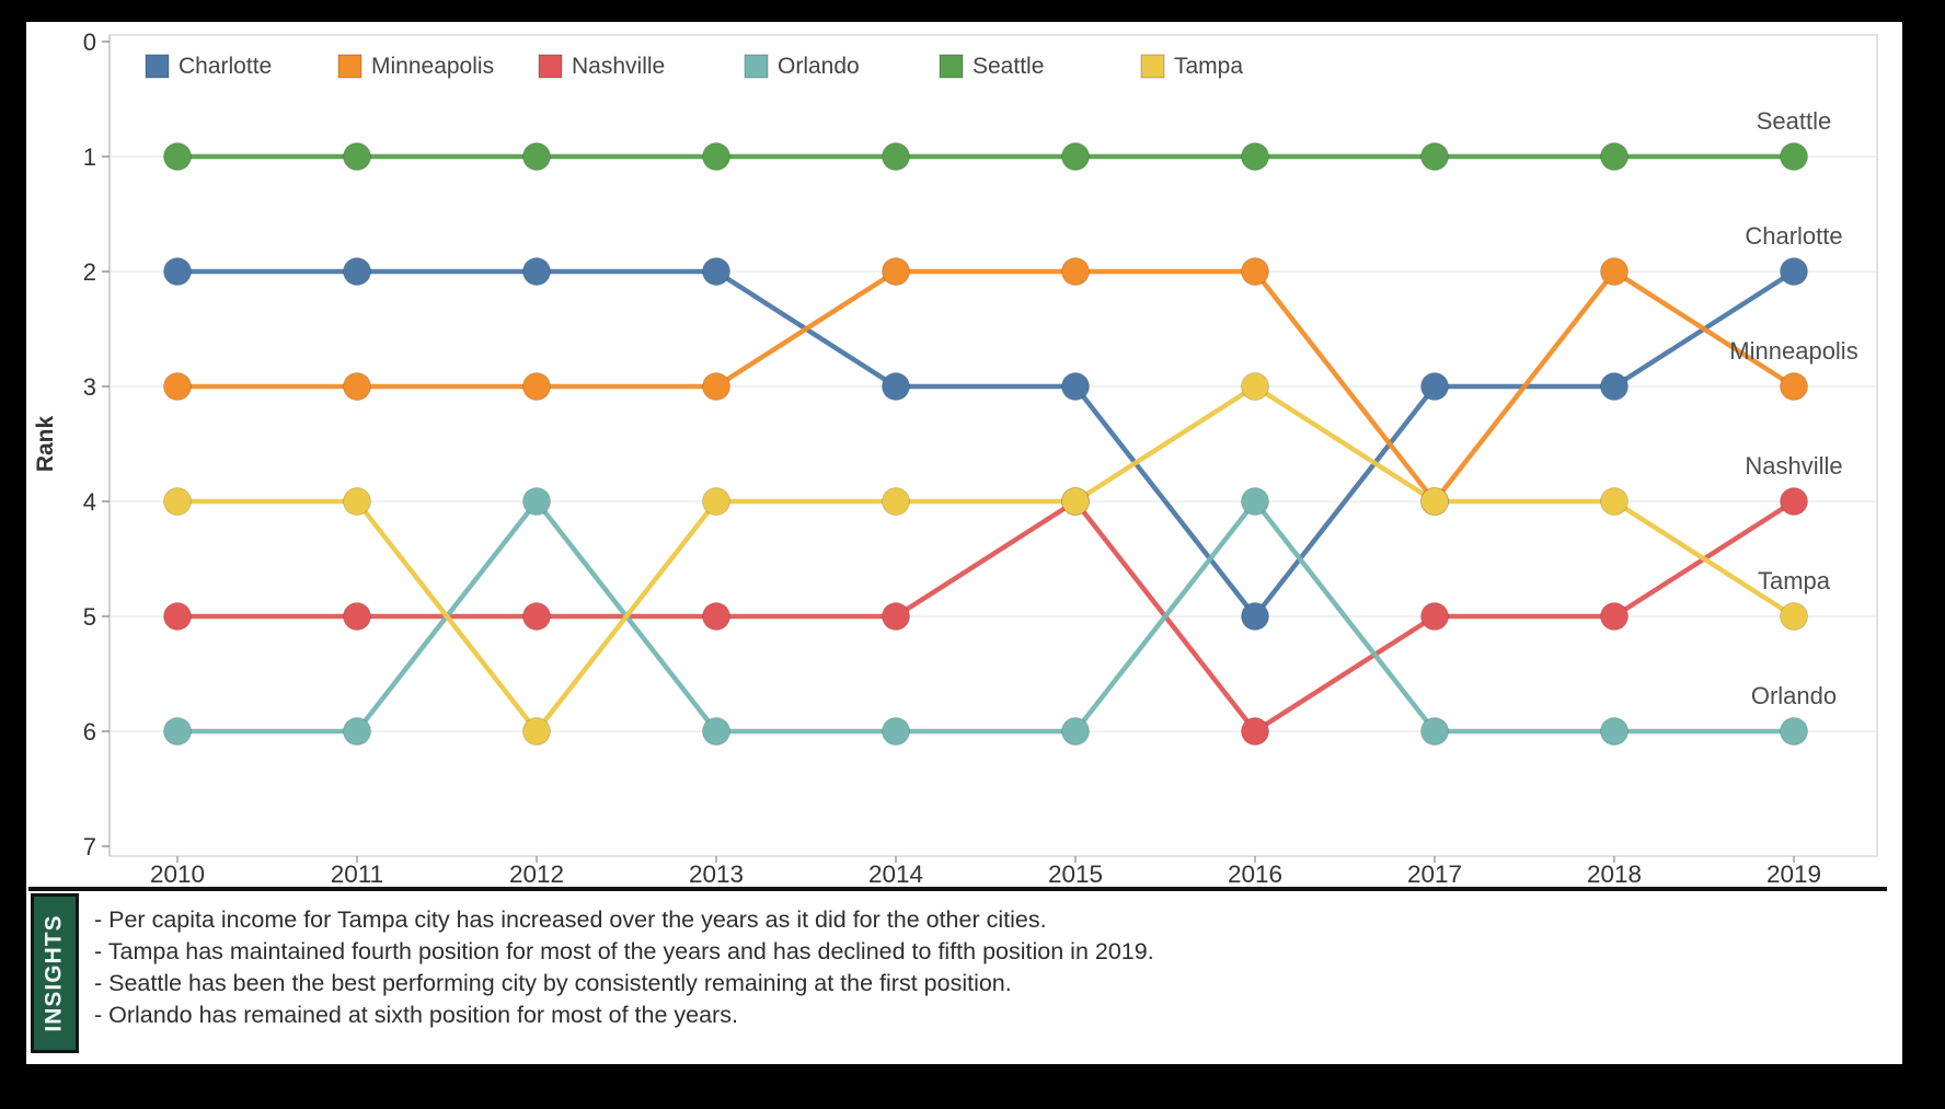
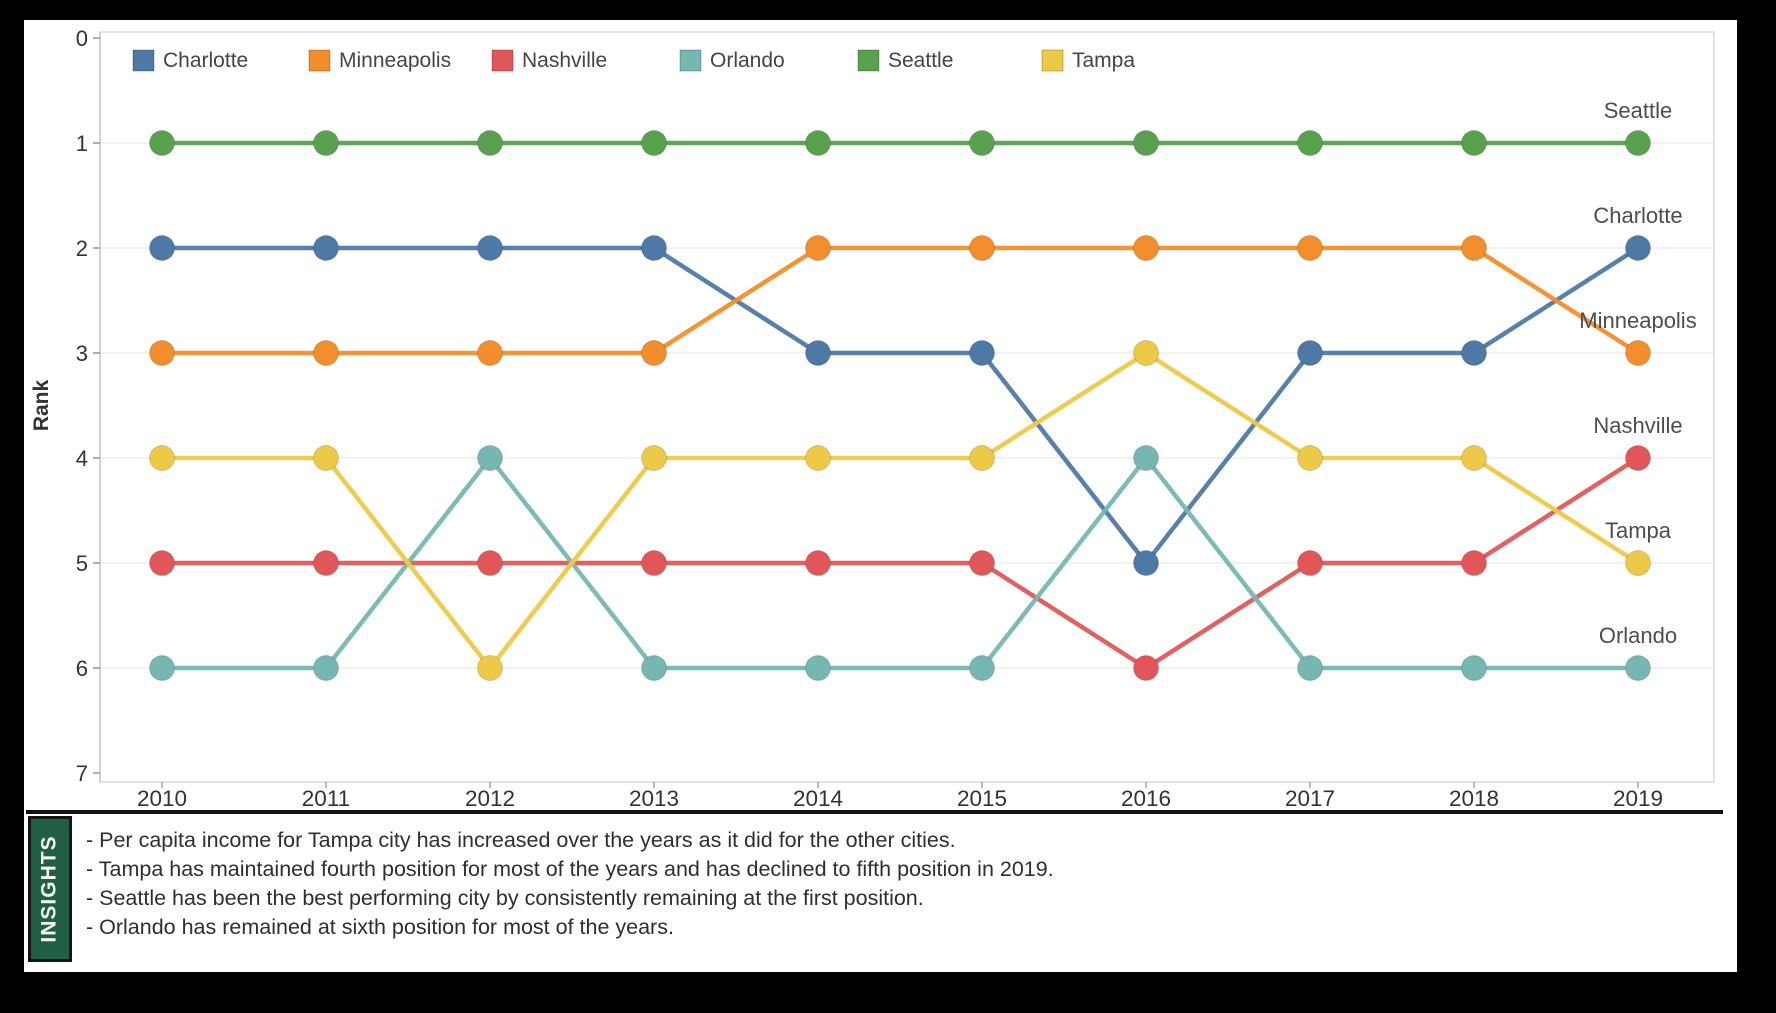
Nashville/2015: 4 -> 5
Minneapolis/2017: 4 -> 2
